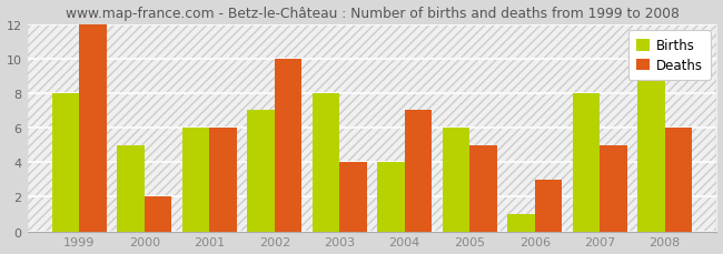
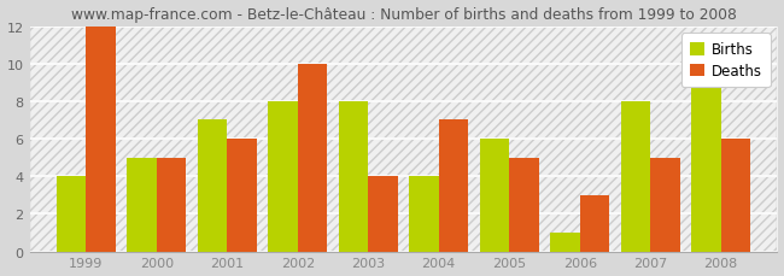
Births/1999: 8 -> 4
Deaths/2000: 2 -> 5
Births/2001: 6 -> 7
Births/2002: 7 -> 8
